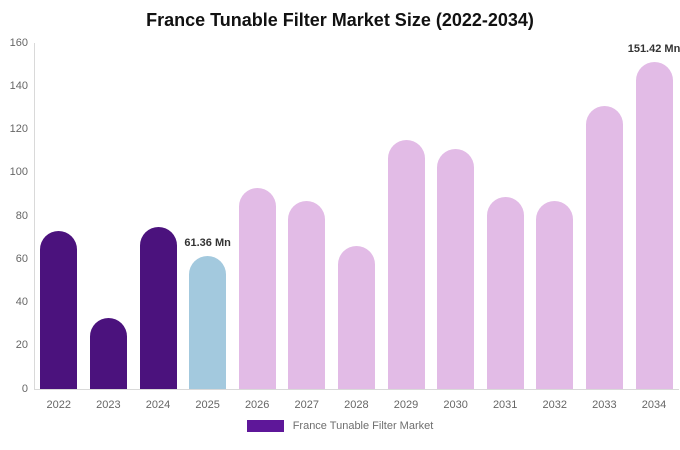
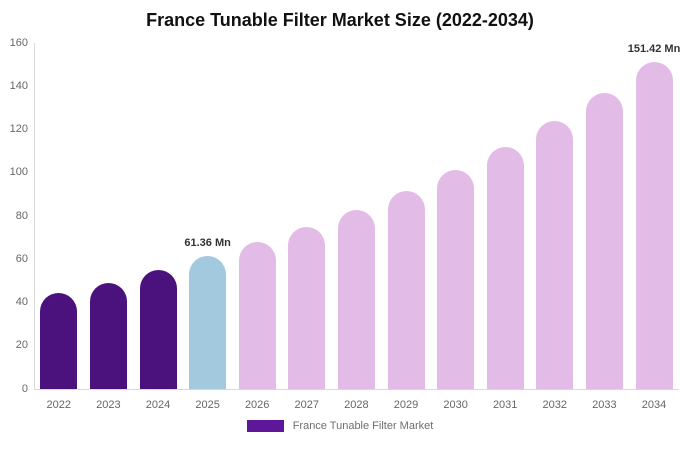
2022: 73 -> 44
2023: 33 -> 49
2024: 75 -> 55
2026: 93 -> 68
2027: 87 -> 75
2028: 66 -> 83
2029: 115 -> 92
2030: 111 -> 101
2031: 89 -> 112
2032: 87 -> 124
2033: 131 -> 137
